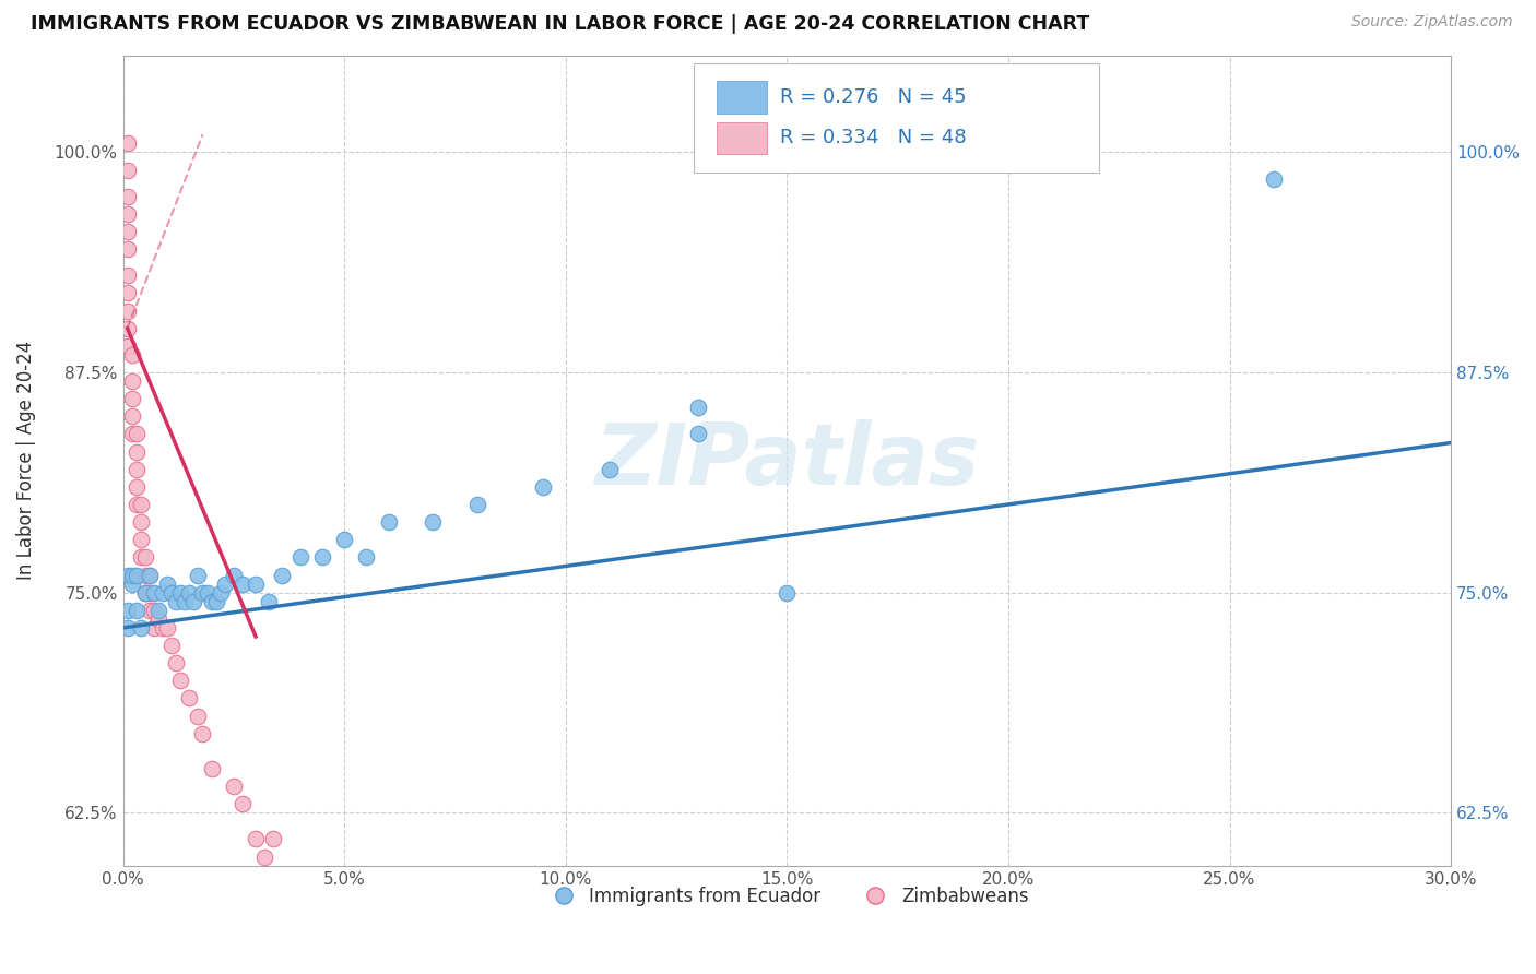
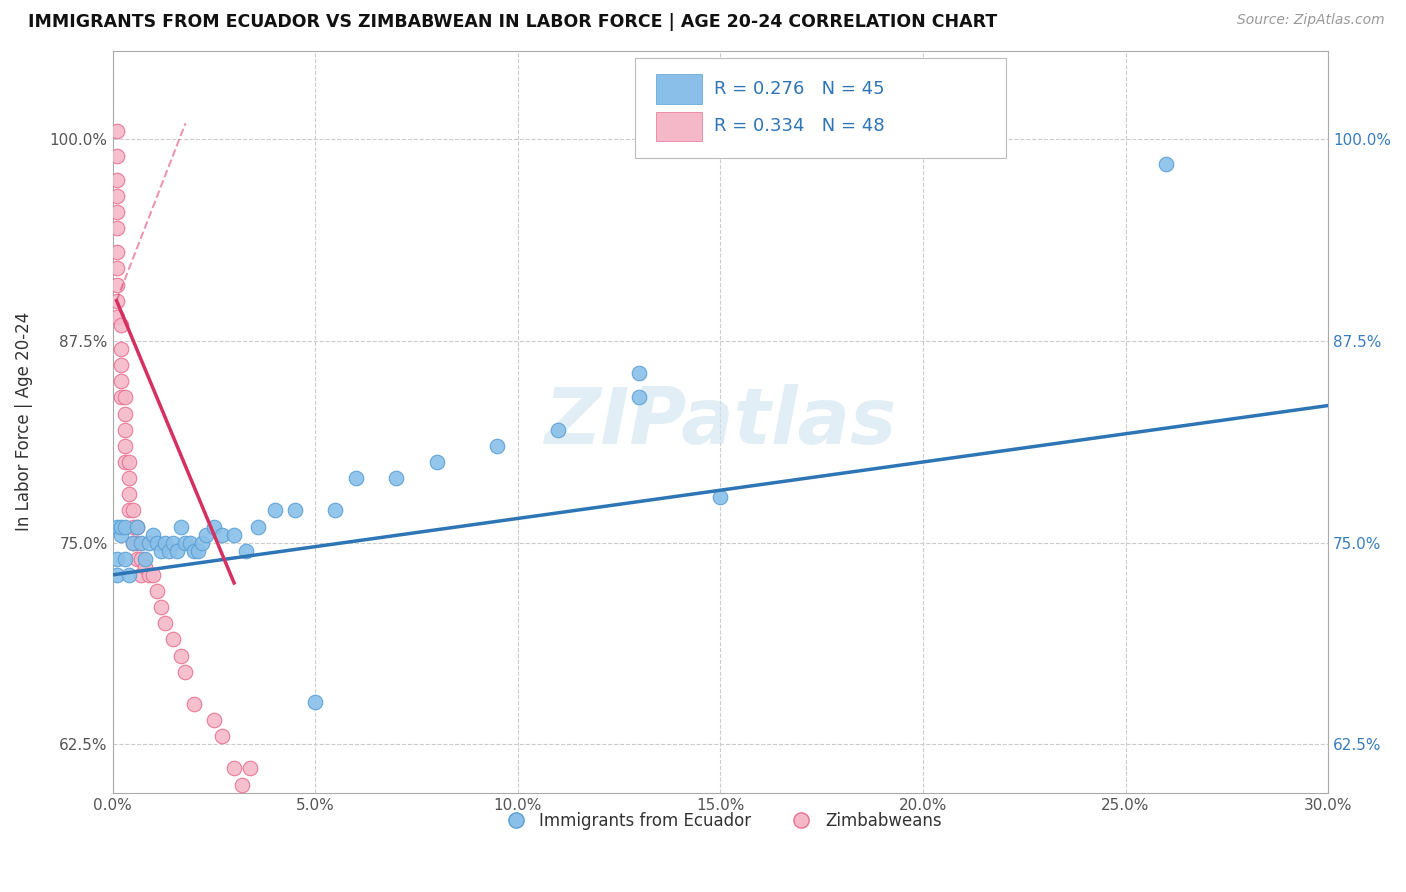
Immigrants from Ecuador/5.0%: 78.0% -> 65.1%
Immigrants from Ecuador/15.0%: 75.0% -> 77.8%
